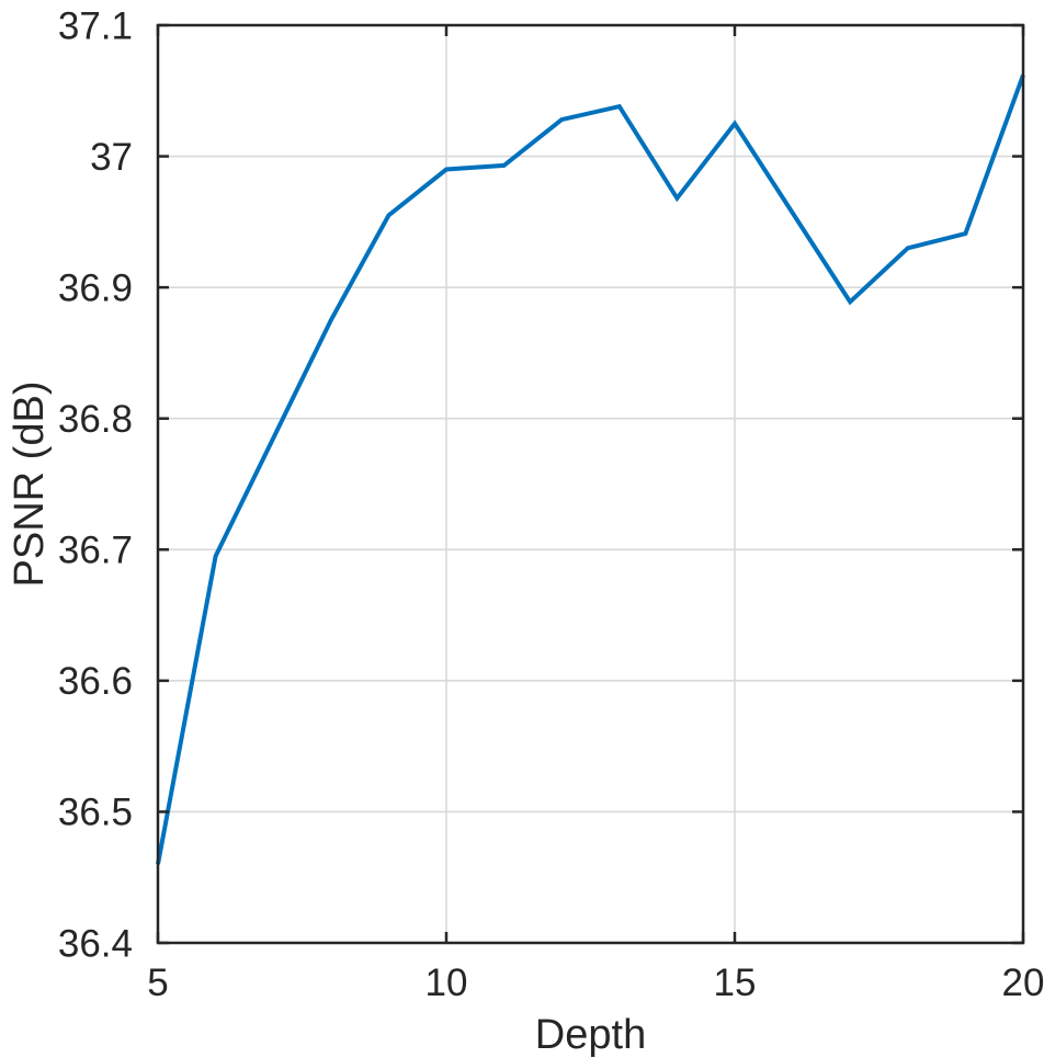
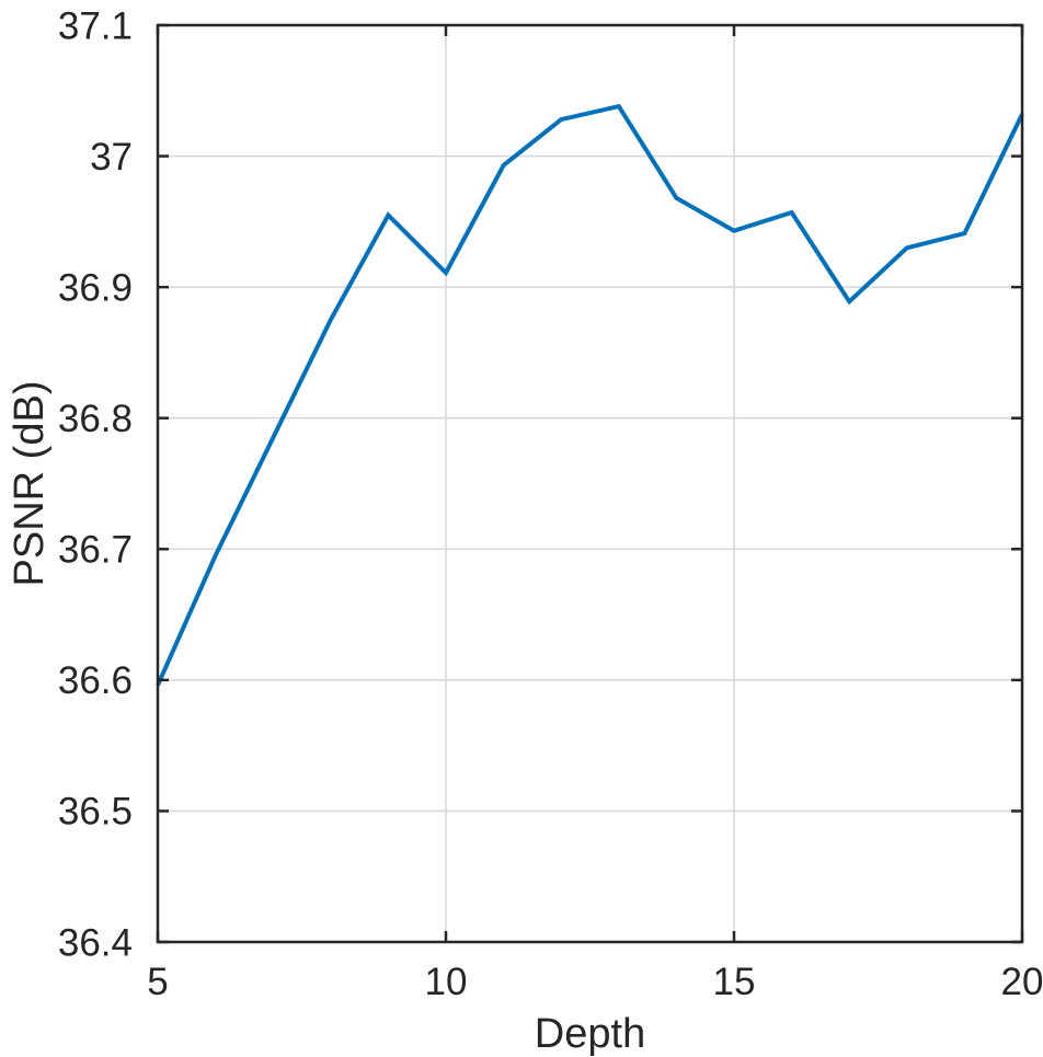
5: 36.460 -> 36.596
10: 36.990 -> 36.911
15: 37.025 -> 36.943
20: 37.062 -> 37.032
